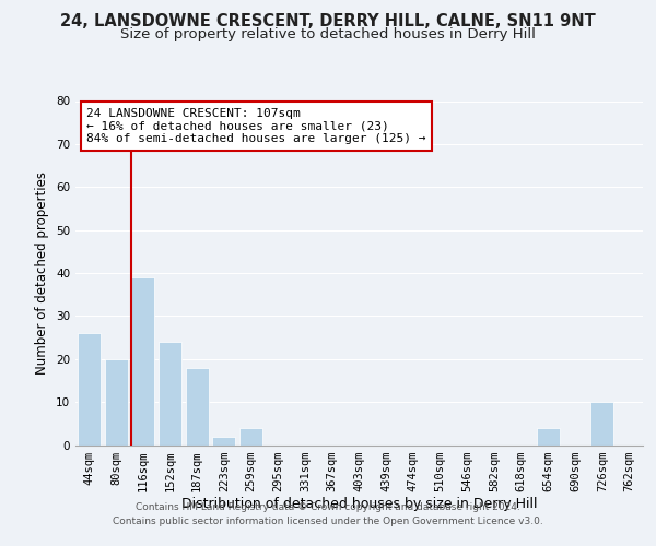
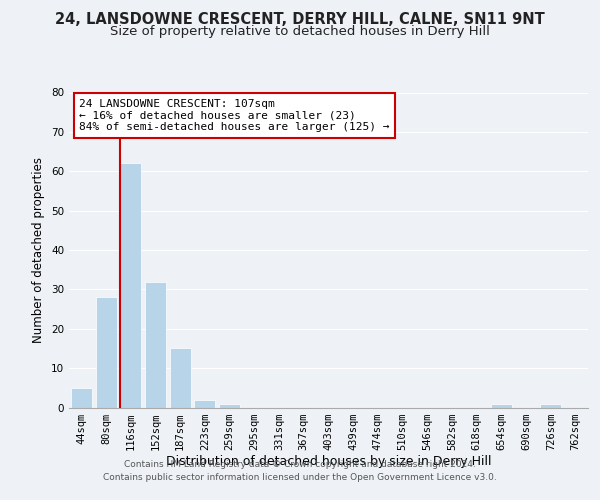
44sqm: 26 -> 5
80sqm: 20 -> 28
116sqm: 39 -> 62
152sqm: 24 -> 32
187sqm: 18 -> 15
259sqm: 4 -> 1
654sqm: 4 -> 1
726sqm: 10 -> 1
